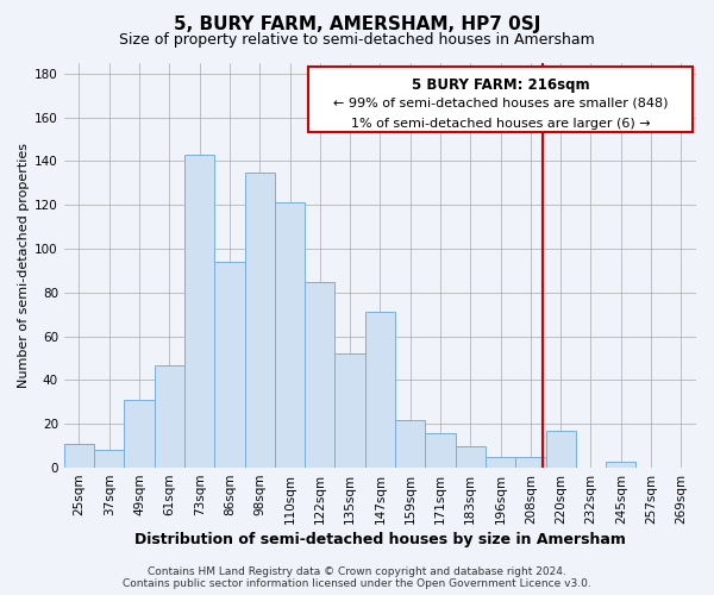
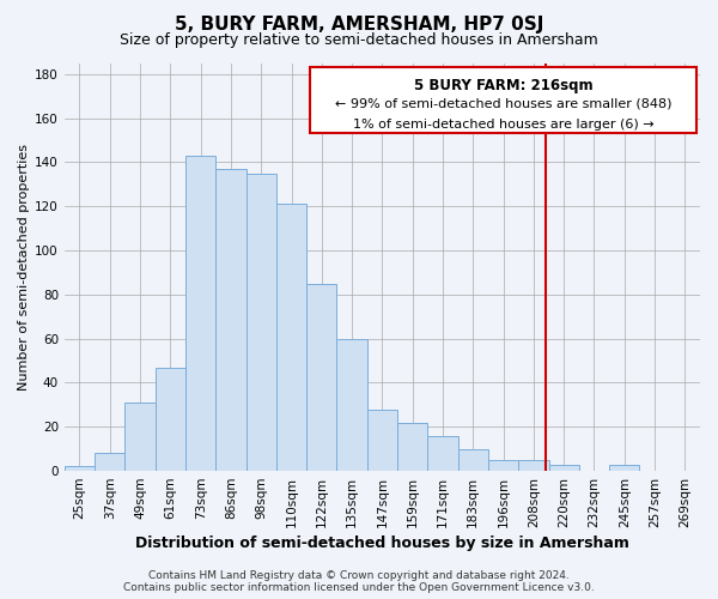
25sqm: 11 -> 2
86sqm: 94 -> 137
135sqm: 52 -> 60
147sqm: 71 -> 28
220sqm: 17 -> 3
